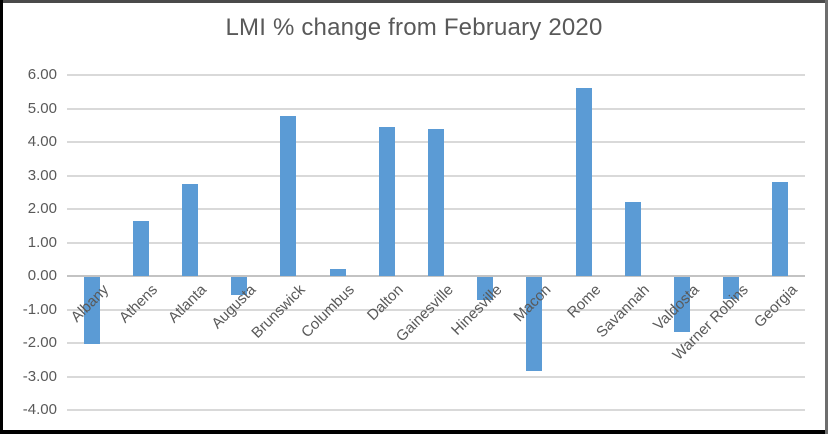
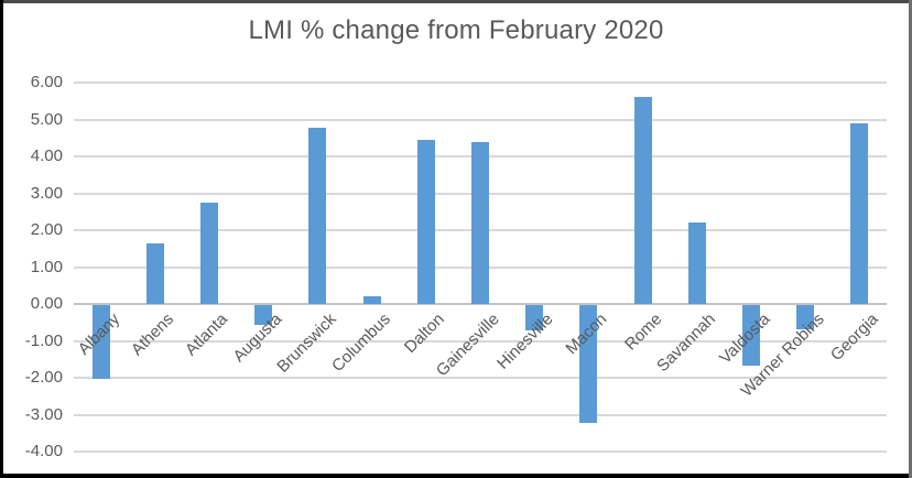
Macon: -2.8 -> -3.2
Georgia: 2.8 -> 4.9
